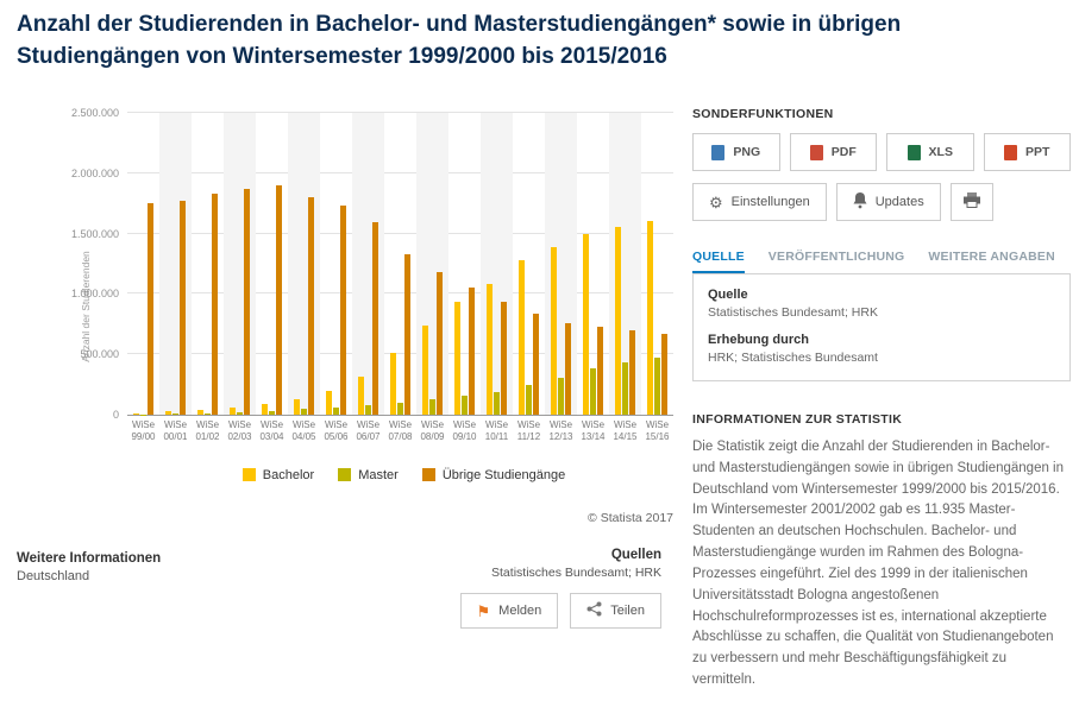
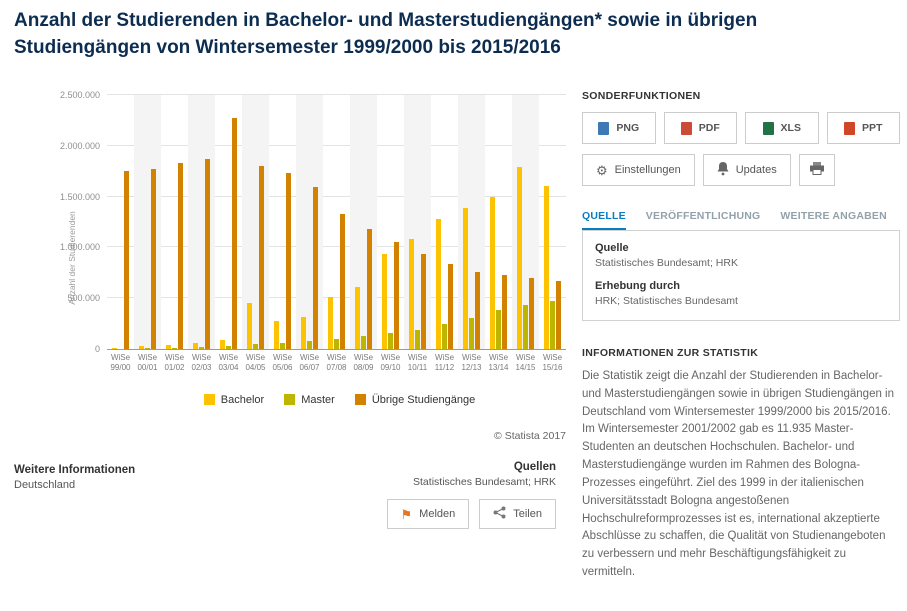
Übrige Studiengänge/WiSe 03/04: 1900000 -> 2270000
Bachelor/WiSe 04/05: 120000 -> 450000
Bachelor/WiSe 05/06: 200000 -> 280000
Bachelor/WiSe 08/09: 740000 -> 610000
Bachelor/WiSe 14/15: 1560000 -> 1790000
